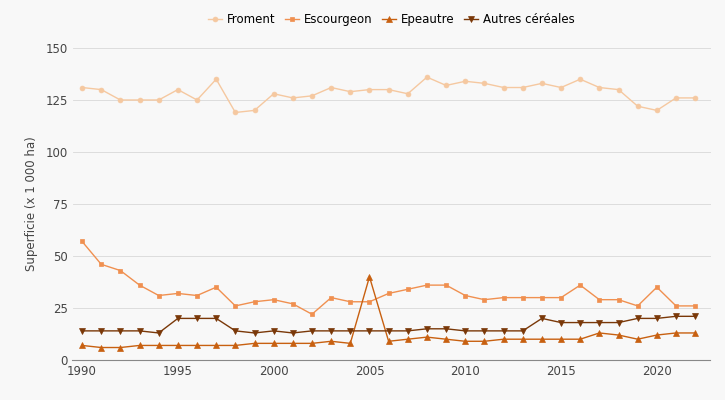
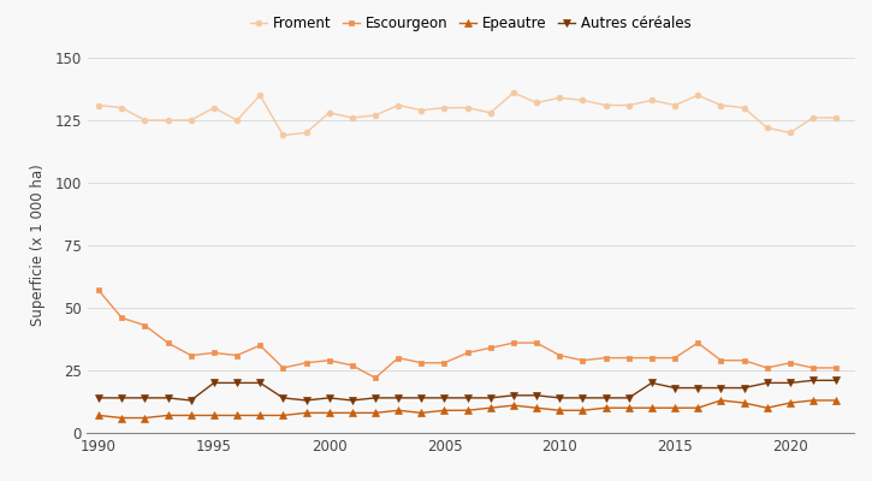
Epeautre/2005: 40 -> 9
Escourgeon/2020: 35 -> 28
